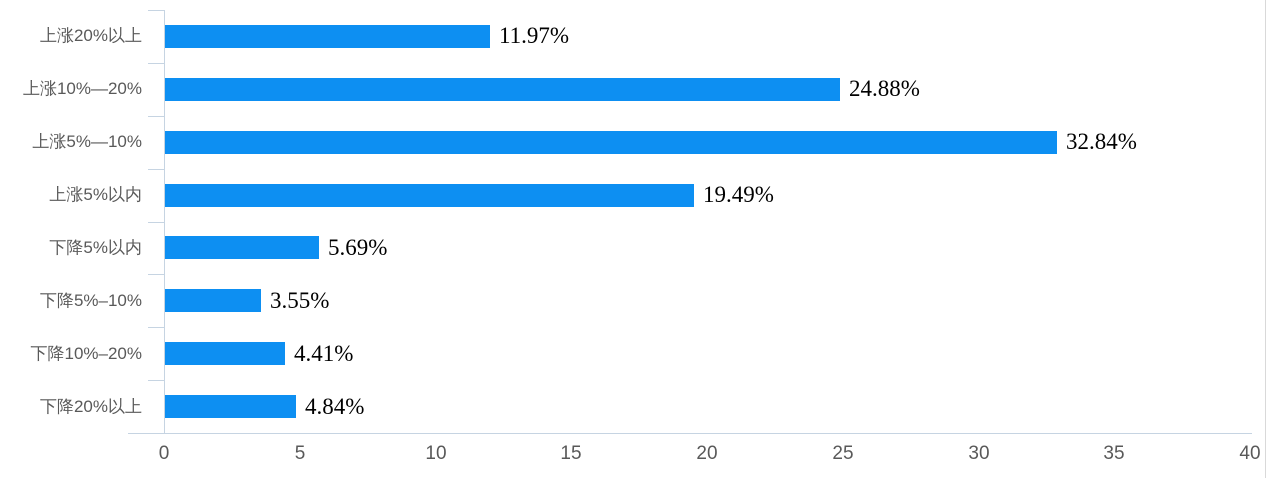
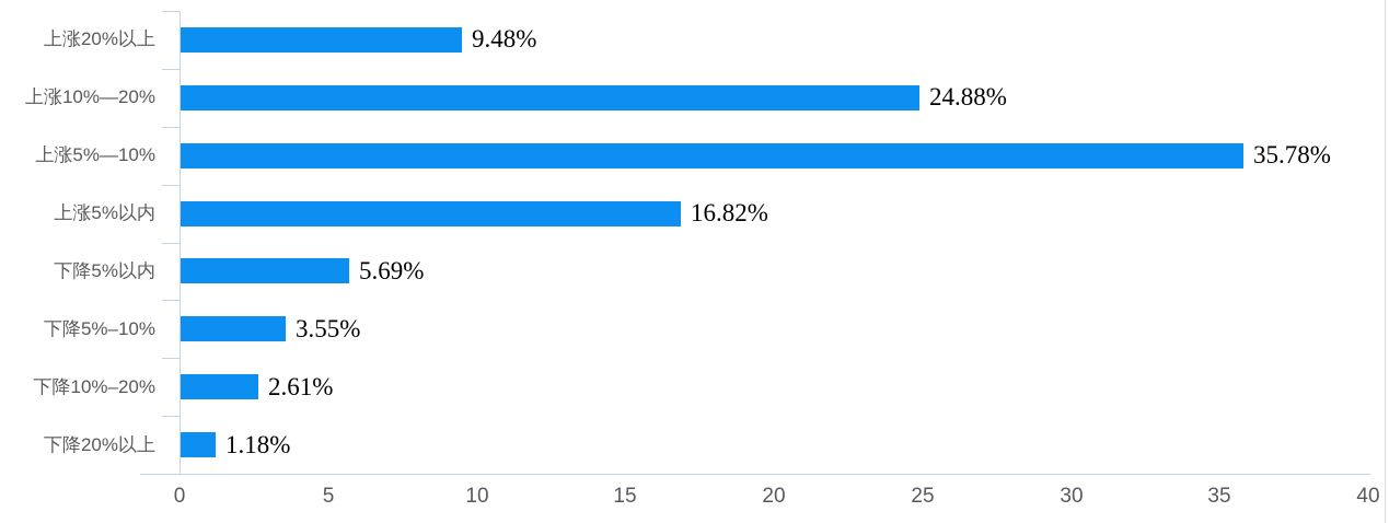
上涨20%以上: 11.97% -> 9.48%
上涨5%—10%: 32.84% -> 35.78%
上涨5%以内: 19.49% -> 16.82%
下降10%–20%: 4.41% -> 2.61%
下降20%以上: 4.84% -> 1.18%
